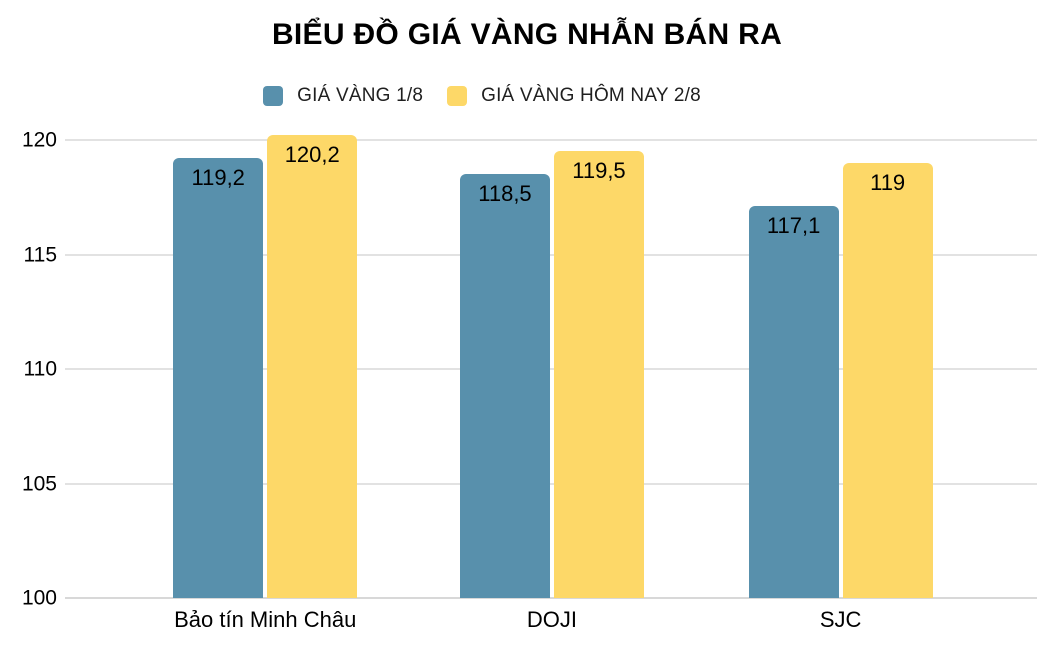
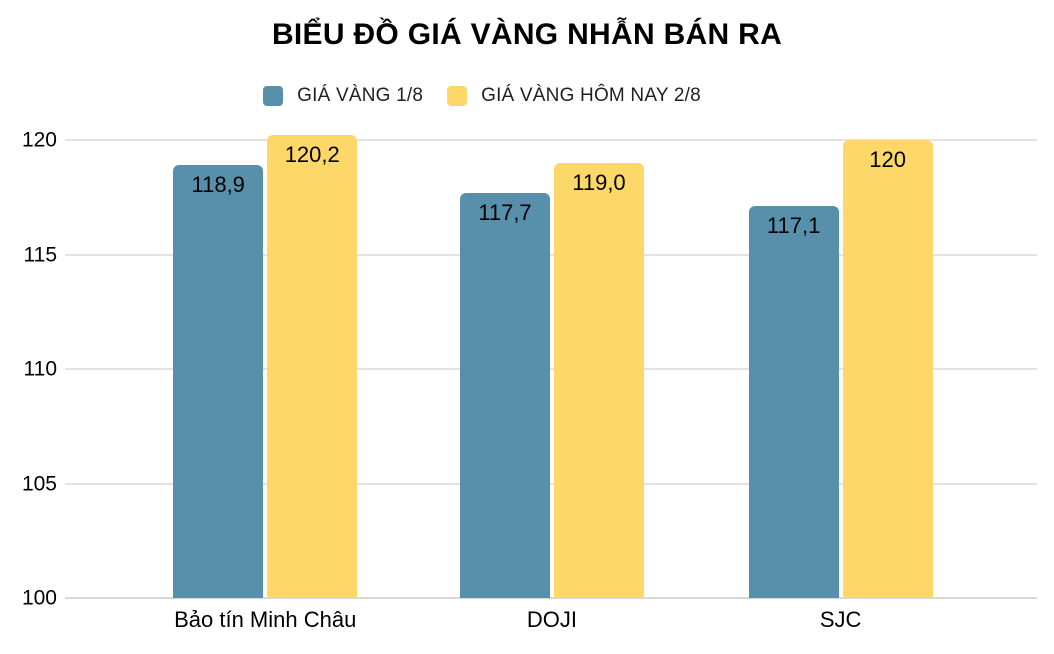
GIÁ VÀNG 1/8/Bảo tín Minh Châu: 119,2 -> 118,9
GIÁ VÀNG 1/8/DOJI: 118,5 -> 117,7
GIÁ VÀNG HÔM NAY 2/8/DOJI: 119,5 -> 119,0
GIÁ VÀNG HÔM NAY 2/8/SJC: 119 -> 120
